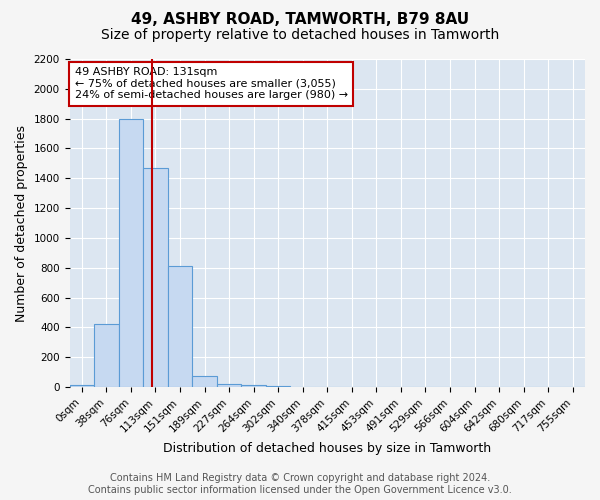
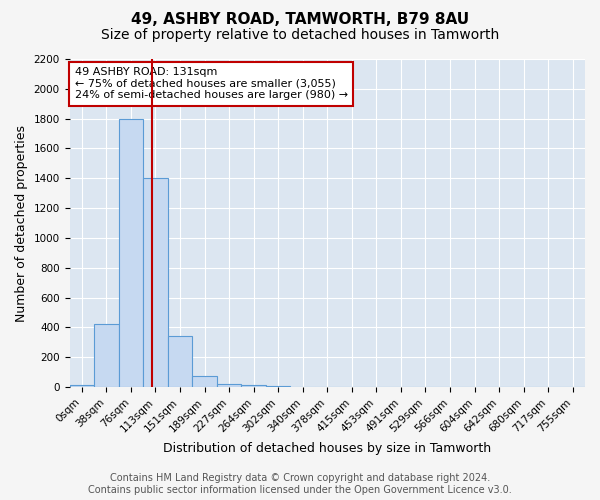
113sqm: 1470 -> 1400
151sqm: 810 -> 340
